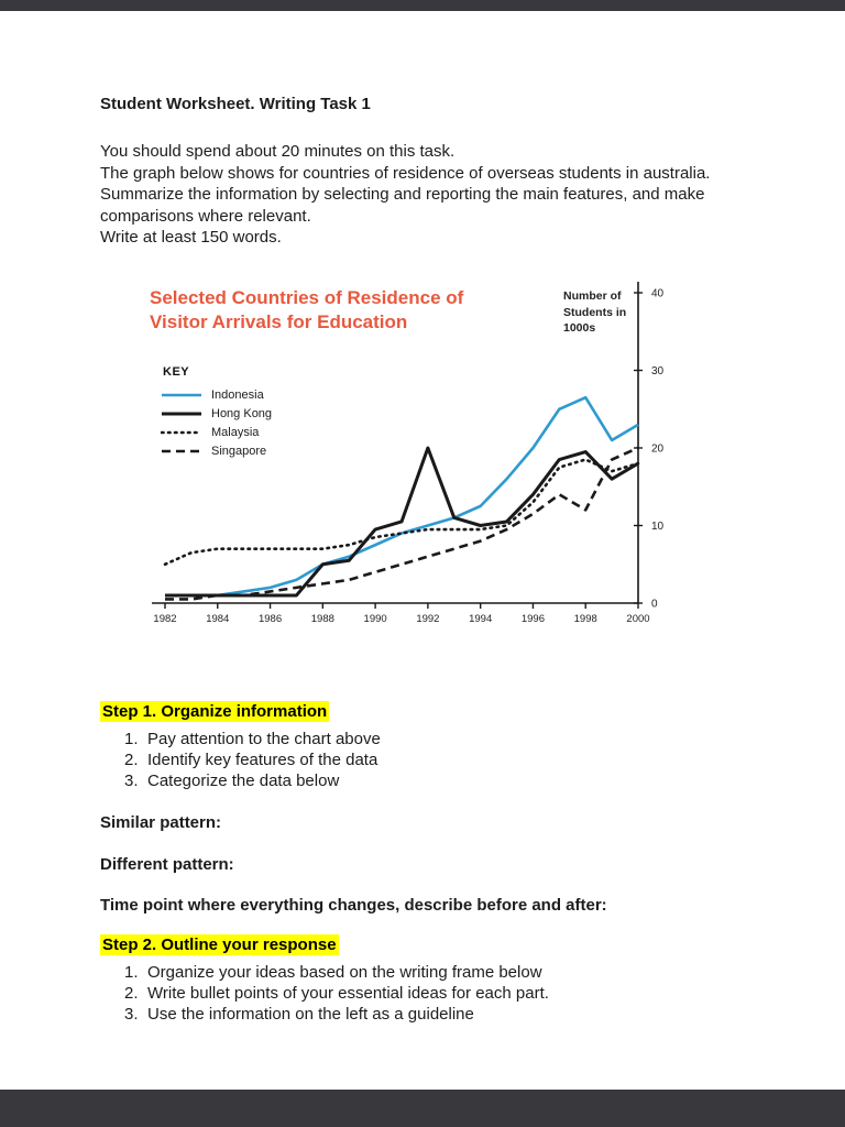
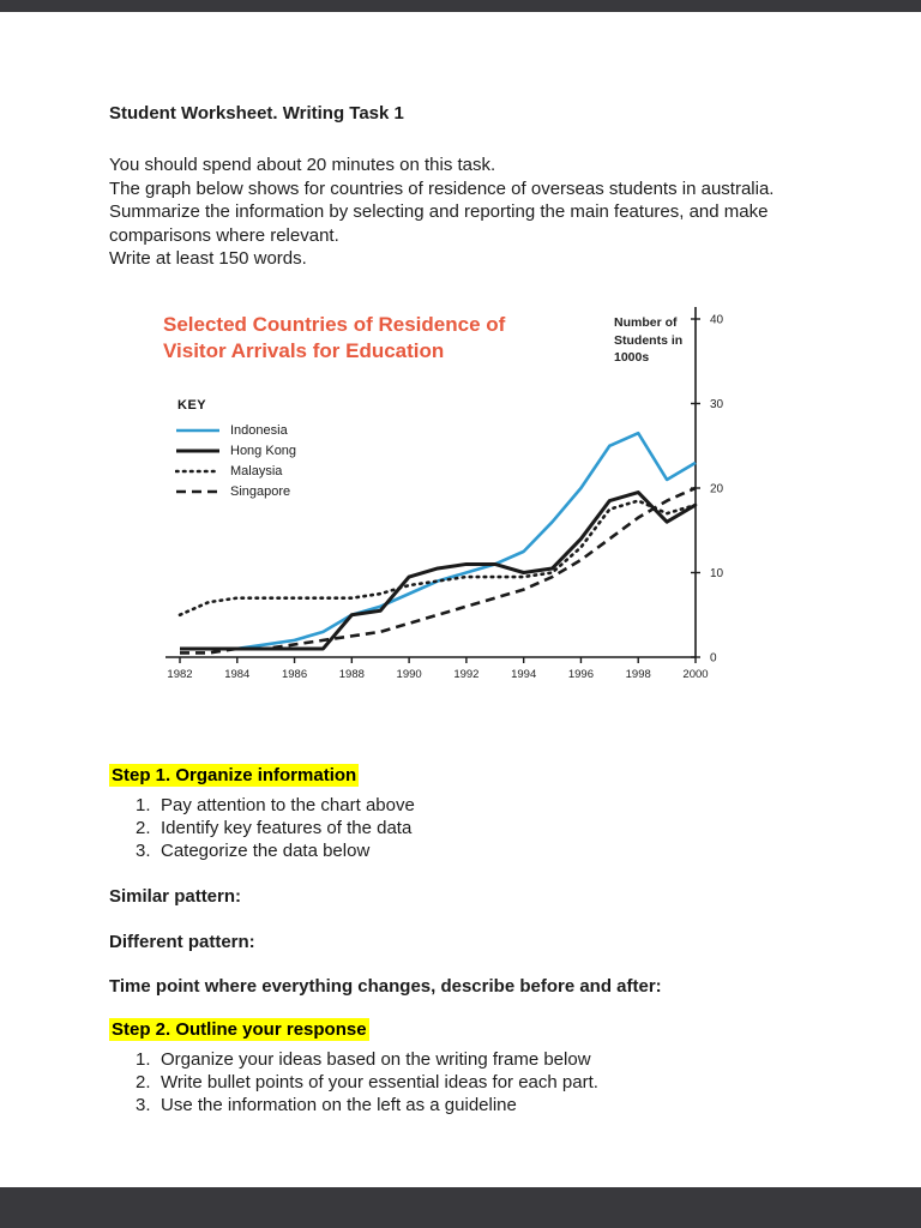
Hong Kong/1992: 20 -> 11
Singapore/1998: 12 -> 16
